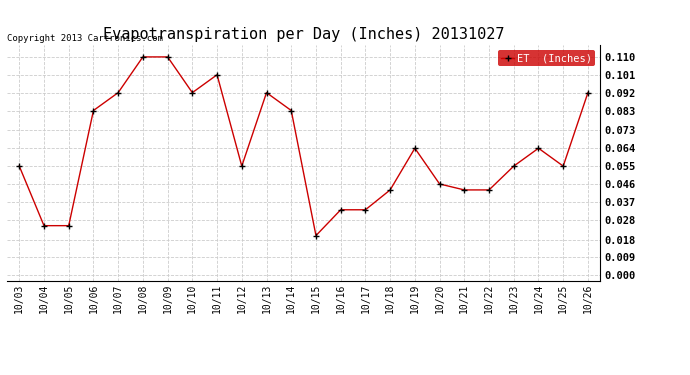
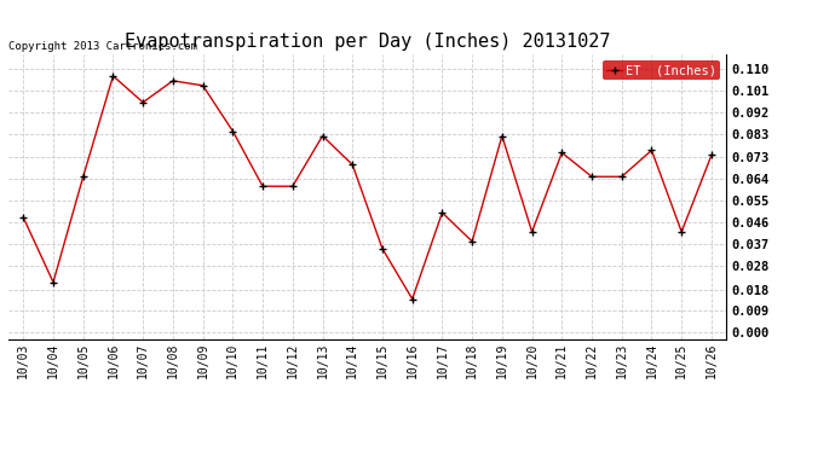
10/03: 0.055 -> 0.048
10/04: 0.025 -> 0.021
10/05: 0.025 -> 0.065
10/06: 0.083 -> 0.107
10/07: 0.092 -> 0.096
10/08: 0.110 -> 0.105
10/09: 0.110 -> 0.103
10/10: 0.092 -> 0.084
10/11: 0.101 -> 0.061
10/12: 0.055 -> 0.061
10/13: 0.092 -> 0.082
10/14: 0.083 -> 0.070
10/15: 0.020 -> 0.035
10/16: 0.033 -> 0.014
10/17: 0.033 -> 0.050
10/18: 0.043 -> 0.038
10/19: 0.064 -> 0.082
10/20: 0.046 -> 0.042
10/21: 0.043 -> 0.075
10/22: 0.043 -> 0.065
10/23: 0.055 -> 0.065
10/24: 0.064 -> 0.076
10/25: 0.055 -> 0.042
10/26: 0.092 -> 0.074
